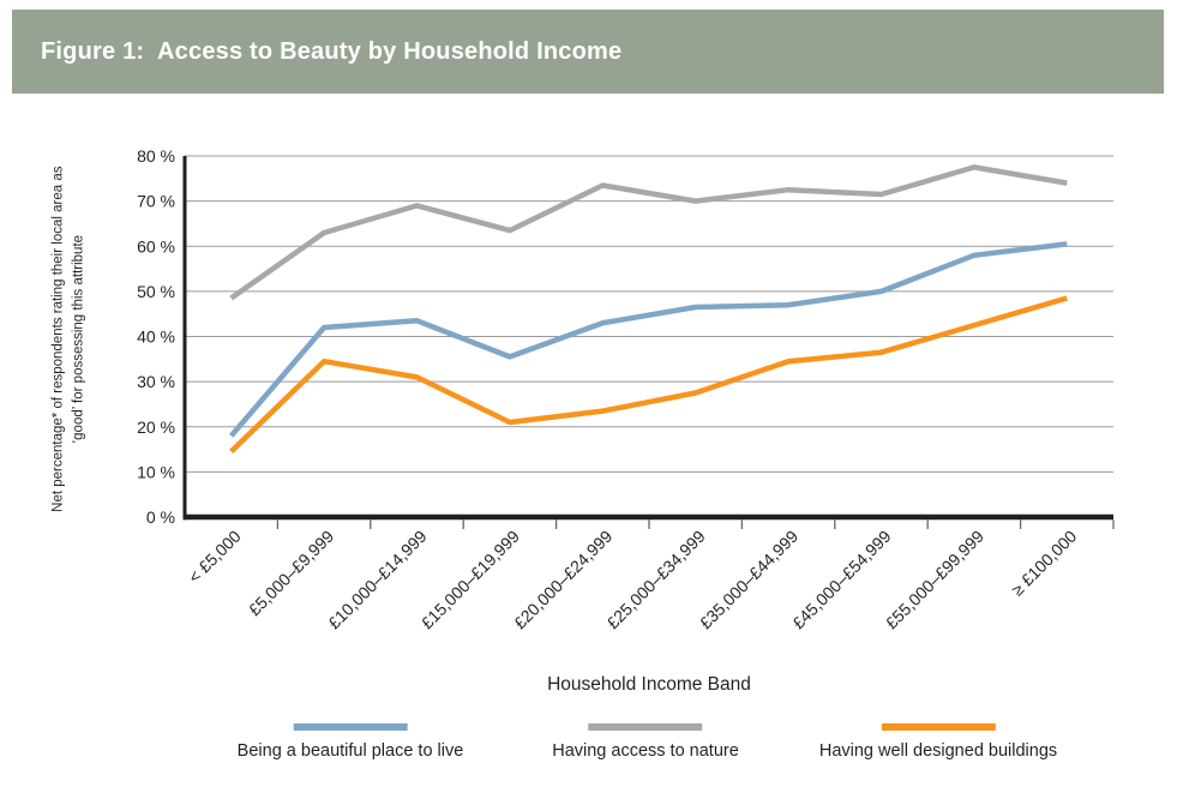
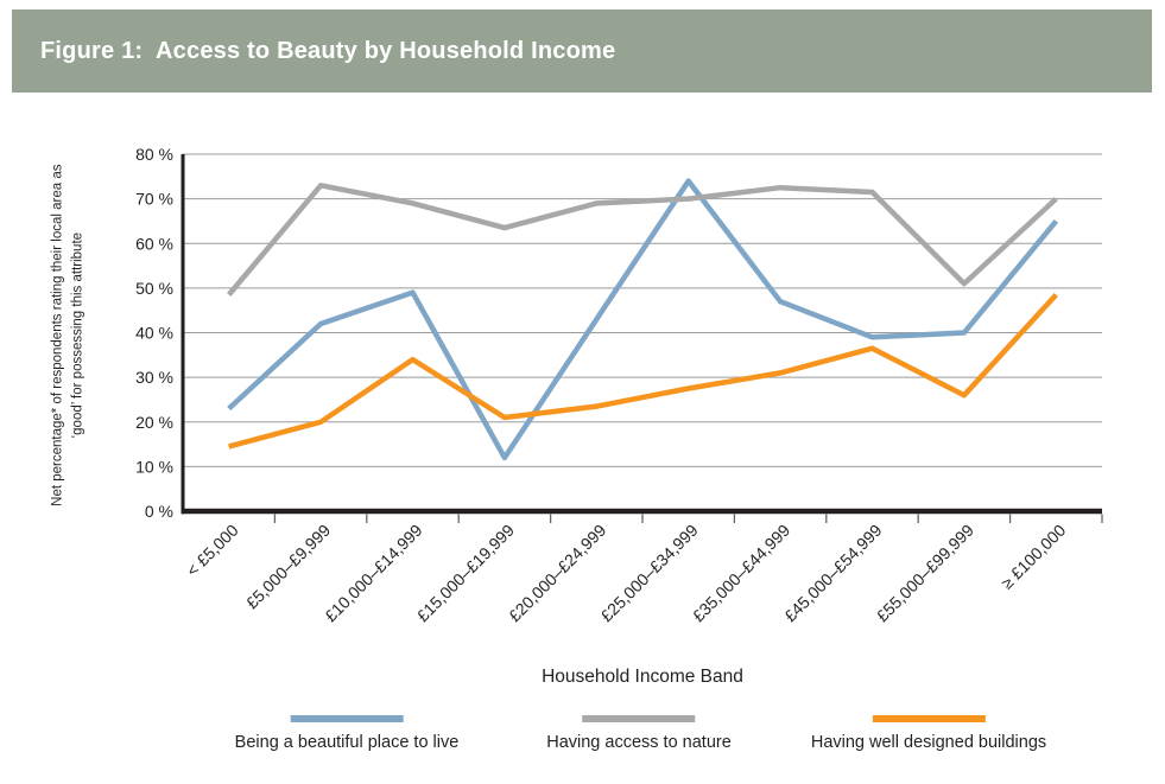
Being a beautiful place to live/< £5,000: 18% -> 23%
Having access to nature/£5,000–£9,999: 63% -> 73%
Having well designed buildings/£5,000–£9,999: 34% -> 20%
Being a beautiful place to live/£10,000–£14,999: 44% -> 49%
Having well designed buildings/£10,000–£14,999: 31% -> 34%
Being a beautiful place to live/£15,000–£19,999: 36% -> 12%
Having access to nature/£20,000–£24,999: 74% -> 69%
Being a beautiful place to live/£25,000–£34,999: 46% -> 74%
Having well designed buildings/£35,000–£44,999: 34% -> 31%
Being a beautiful place to live/£45,000–£54,999: 50% -> 39%
Being a beautiful place to live/£55,000–£99,999: 58% -> 40%
Having access to nature/£55,000–£99,999: 78% -> 51%
Having well designed buildings/£55,000–£99,999: 42% -> 26%
Being a beautiful place to live/≥ £100,000: 60% -> 65%
Having access to nature/≥ £100,000: 74% -> 70%
